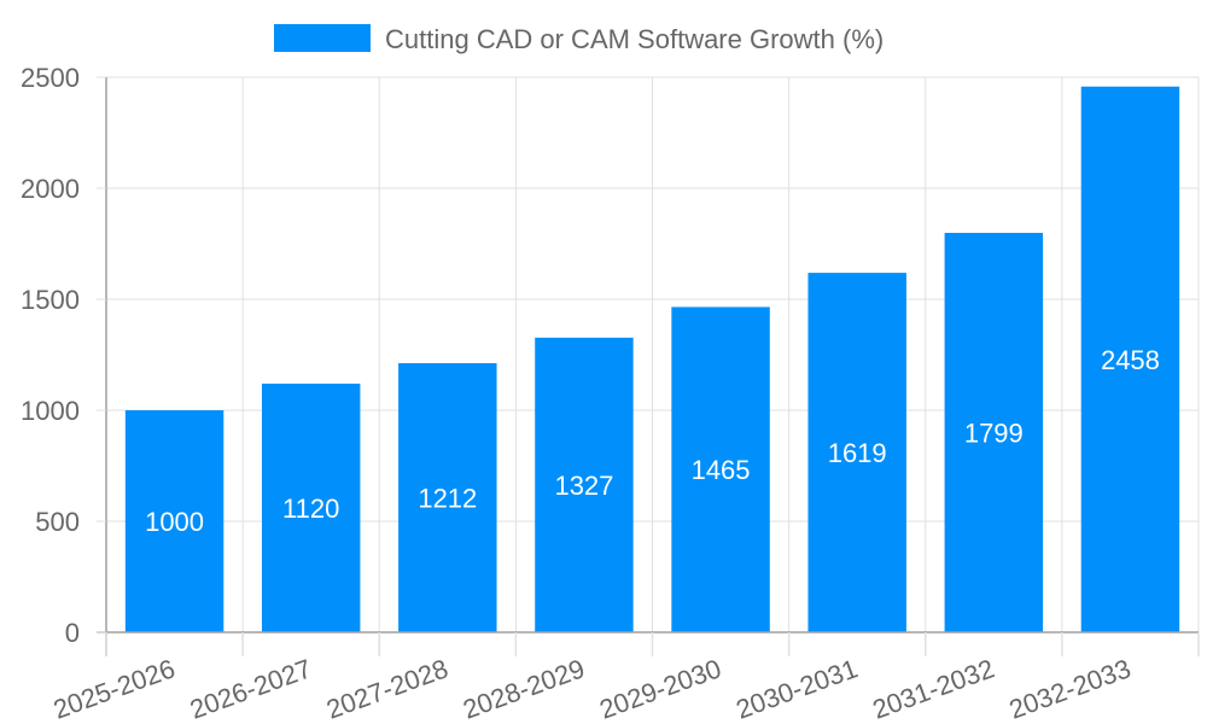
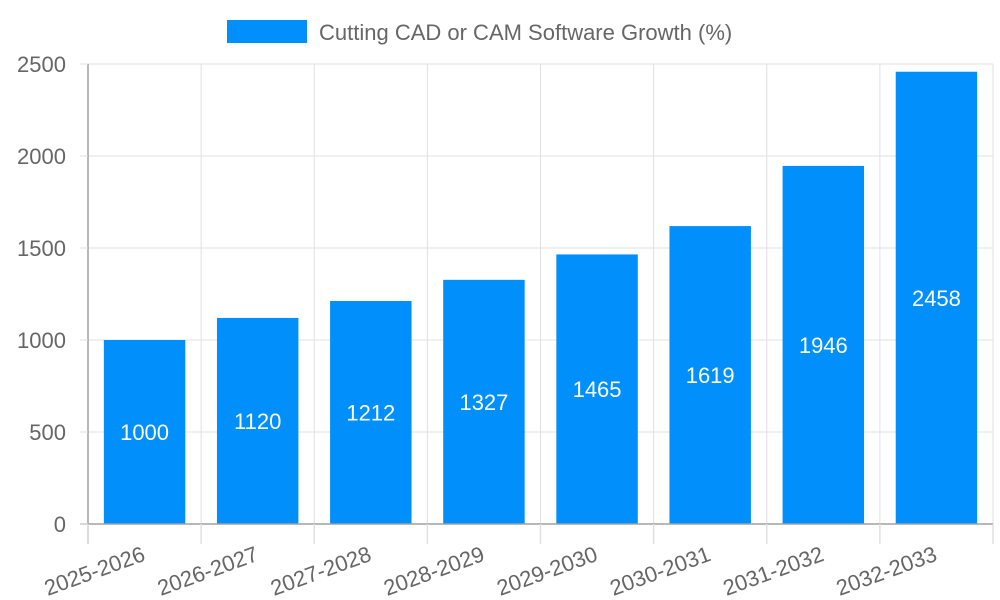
2031-2032: 1799 -> 1946
